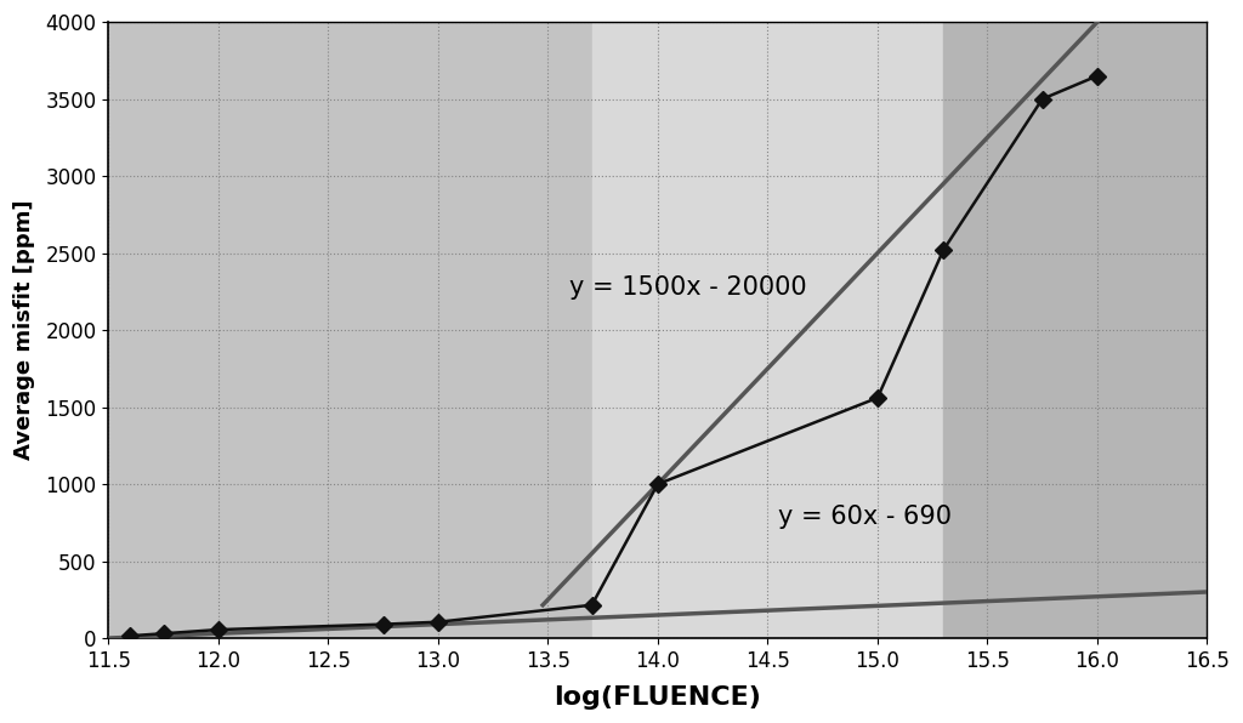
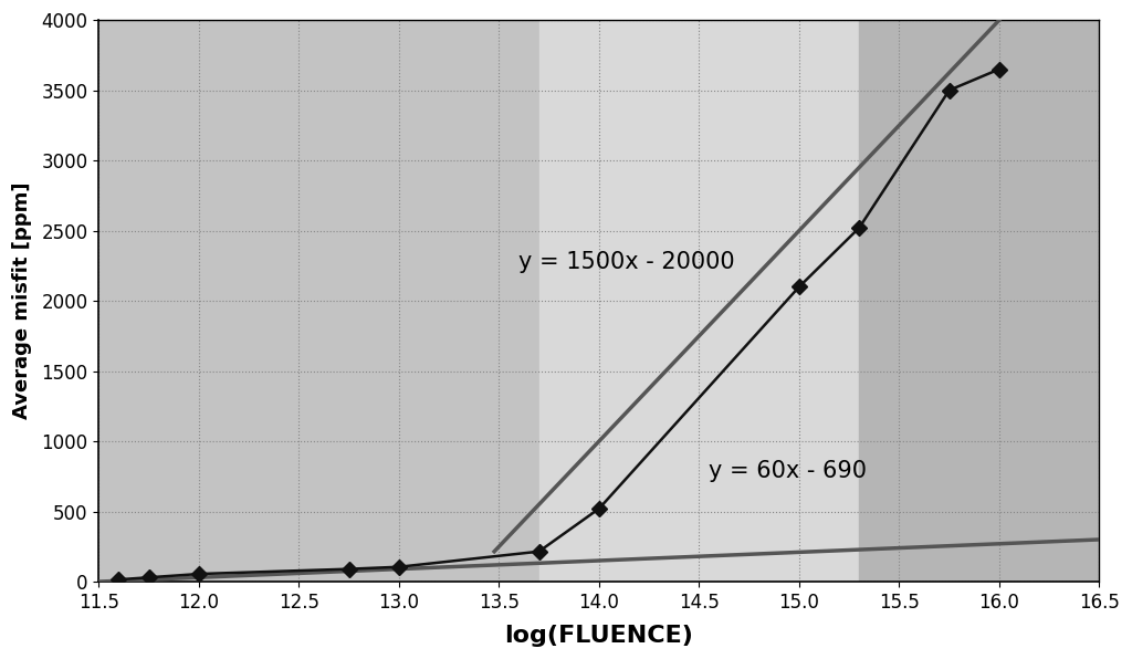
14.0: 1000 -> 520
15.0: 1560 -> 2100
